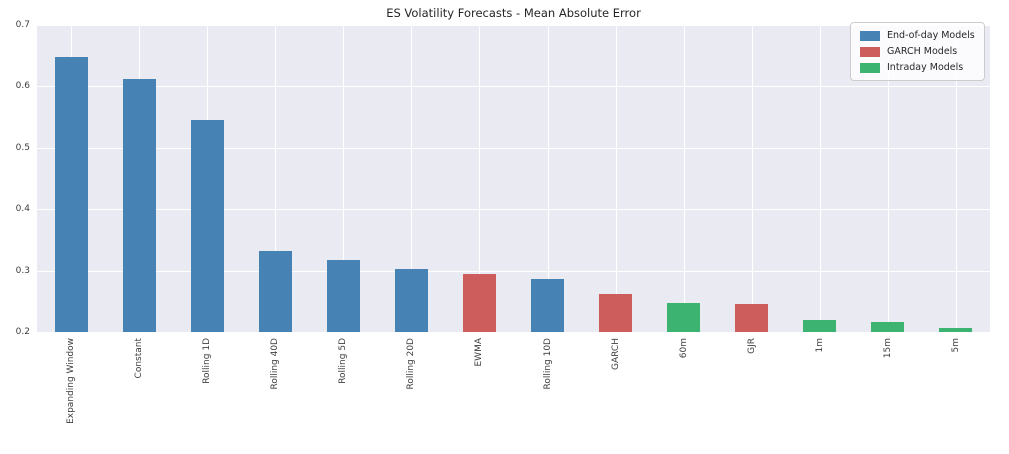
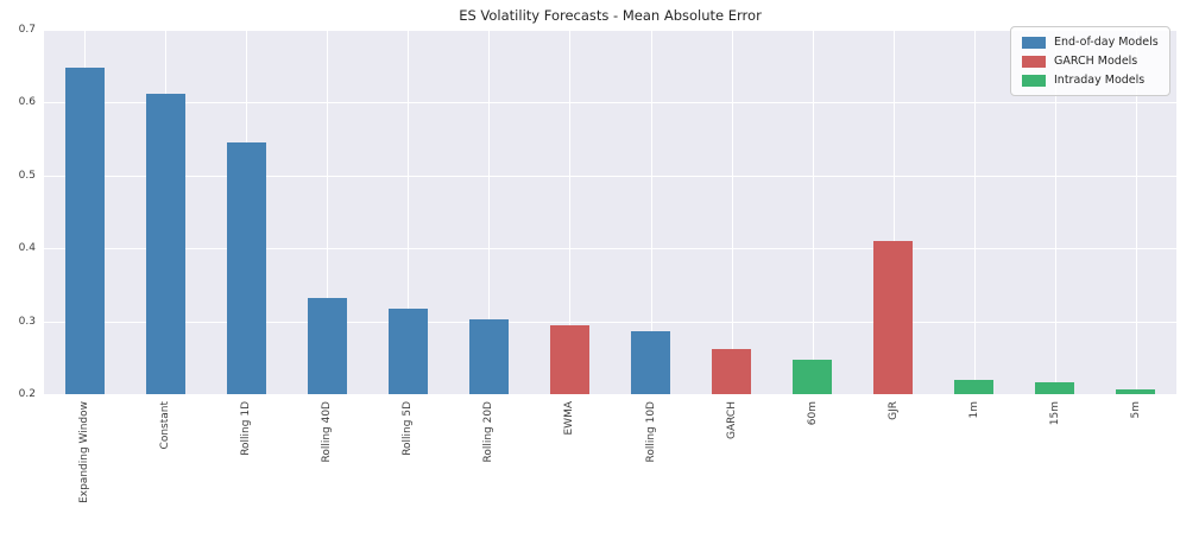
GJR: 0.25 -> 0.41
